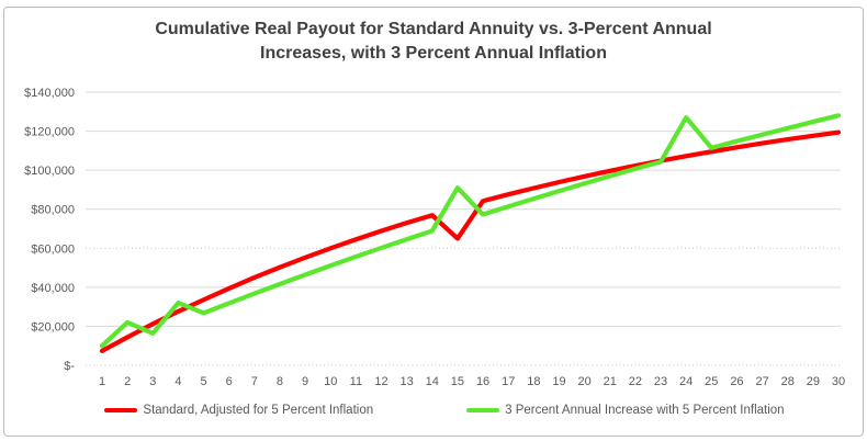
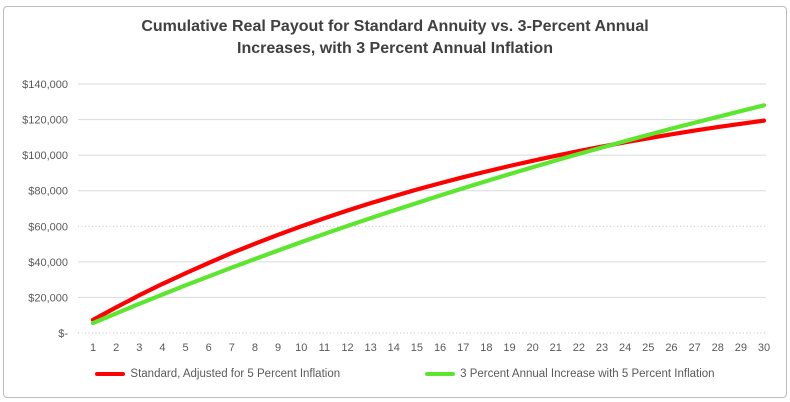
3 Percent Annual Increase with 5 Percent Inflation/1: $10000 -> $6000
3 Percent Annual Increase with 5 Percent Inflation/2: $22000 -> $11000
3 Percent Annual Increase with 5 Percent Inflation/4: $32000 -> $22000
Standard, Adjusted for 5 Percent Inflation/15: $65000 -> $81000
3 Percent Annual Increase with 5 Percent Inflation/15: $91000 -> $73000
3 Percent Annual Increase with 5 Percent Inflation/24: $127000 -> $108000
